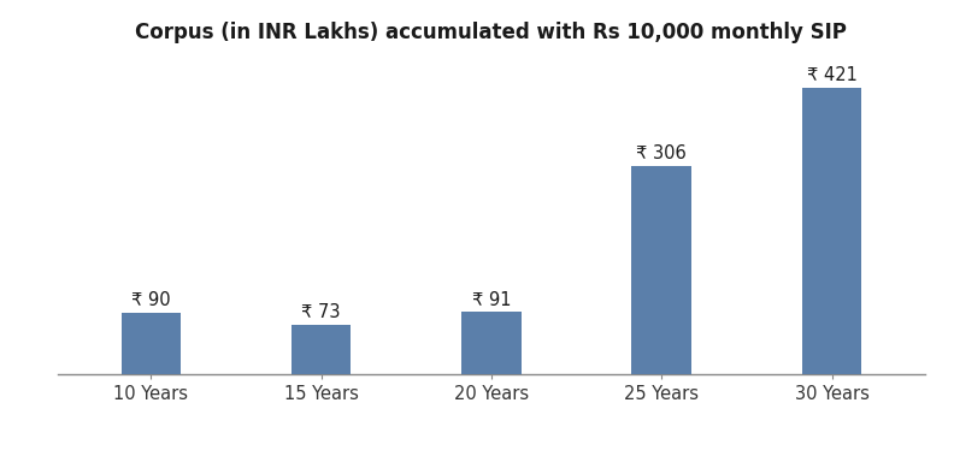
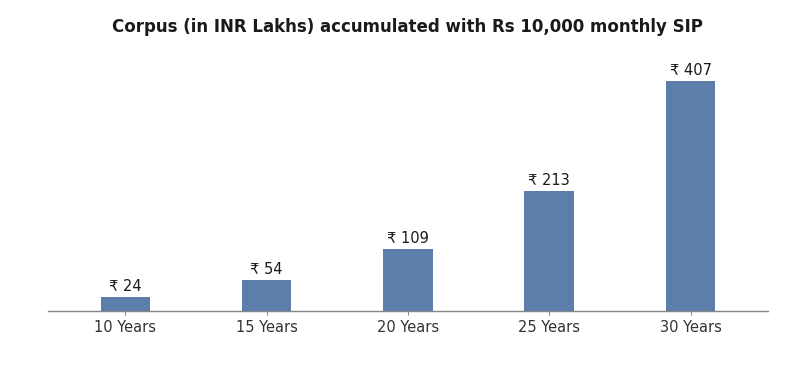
10 Years: 90 -> 24
15 Years: 73 -> 54
20 Years: 91 -> 109
25 Years: 306 -> 213
30 Years: 421 -> 407
